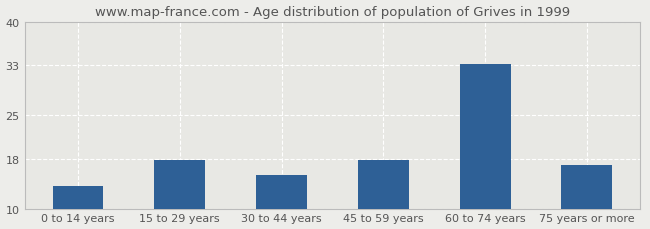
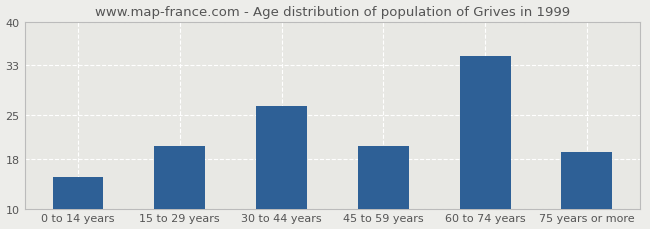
0 to 14 years: 13.6 -> 15.0
15 to 29 years: 17.8 -> 20.0
30 to 44 years: 15.4 -> 26.5
45 to 59 years: 17.8 -> 20.0
60 to 74 years: 33.2 -> 34.5
75 years or more: 17.0 -> 19.0
